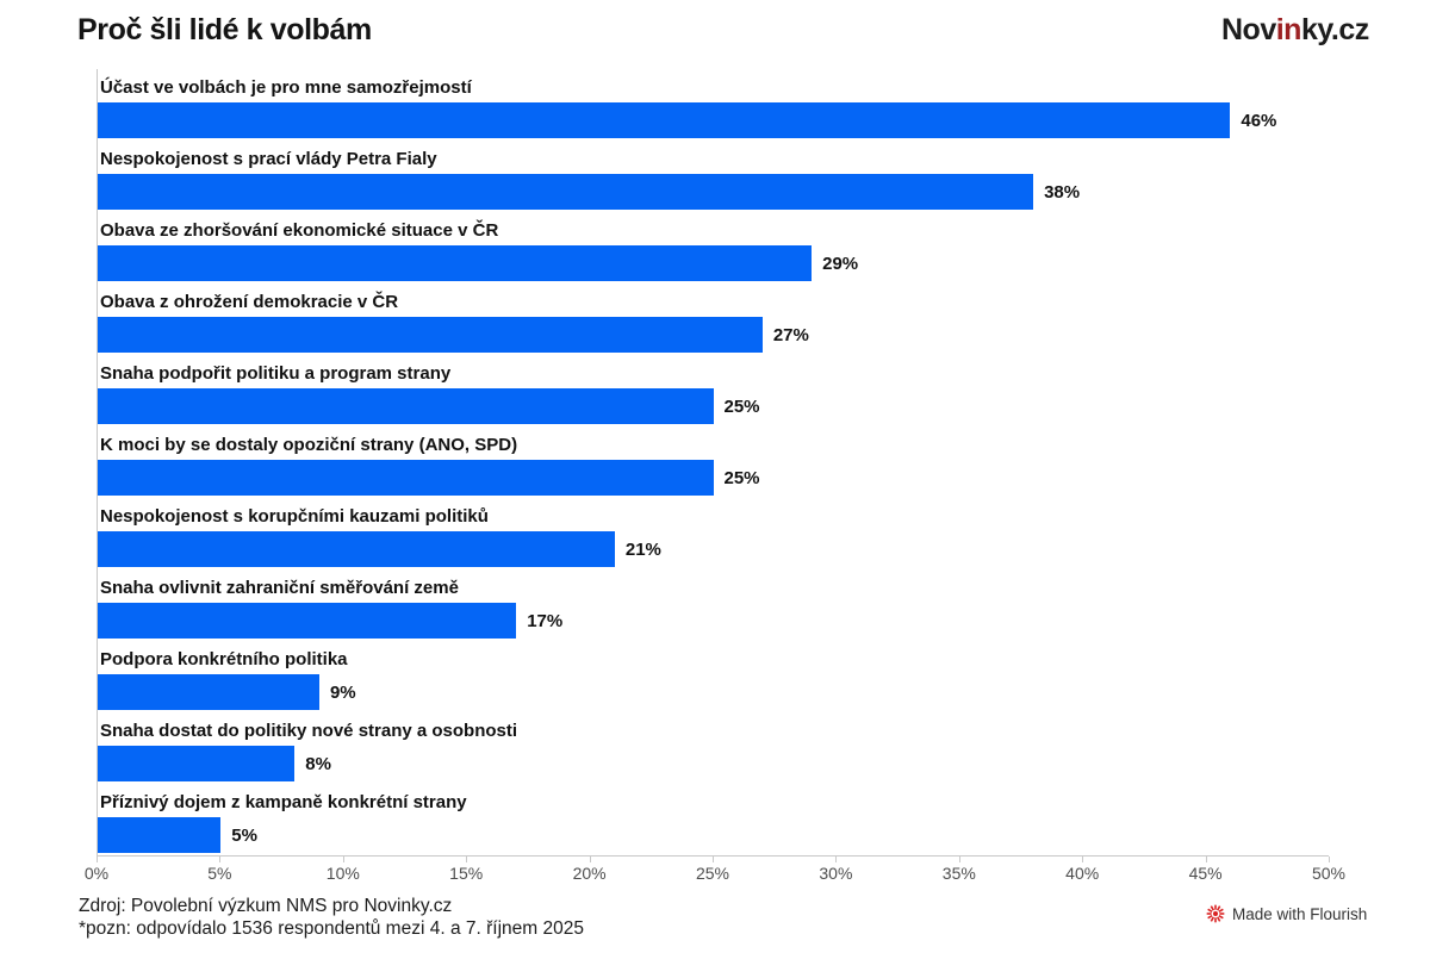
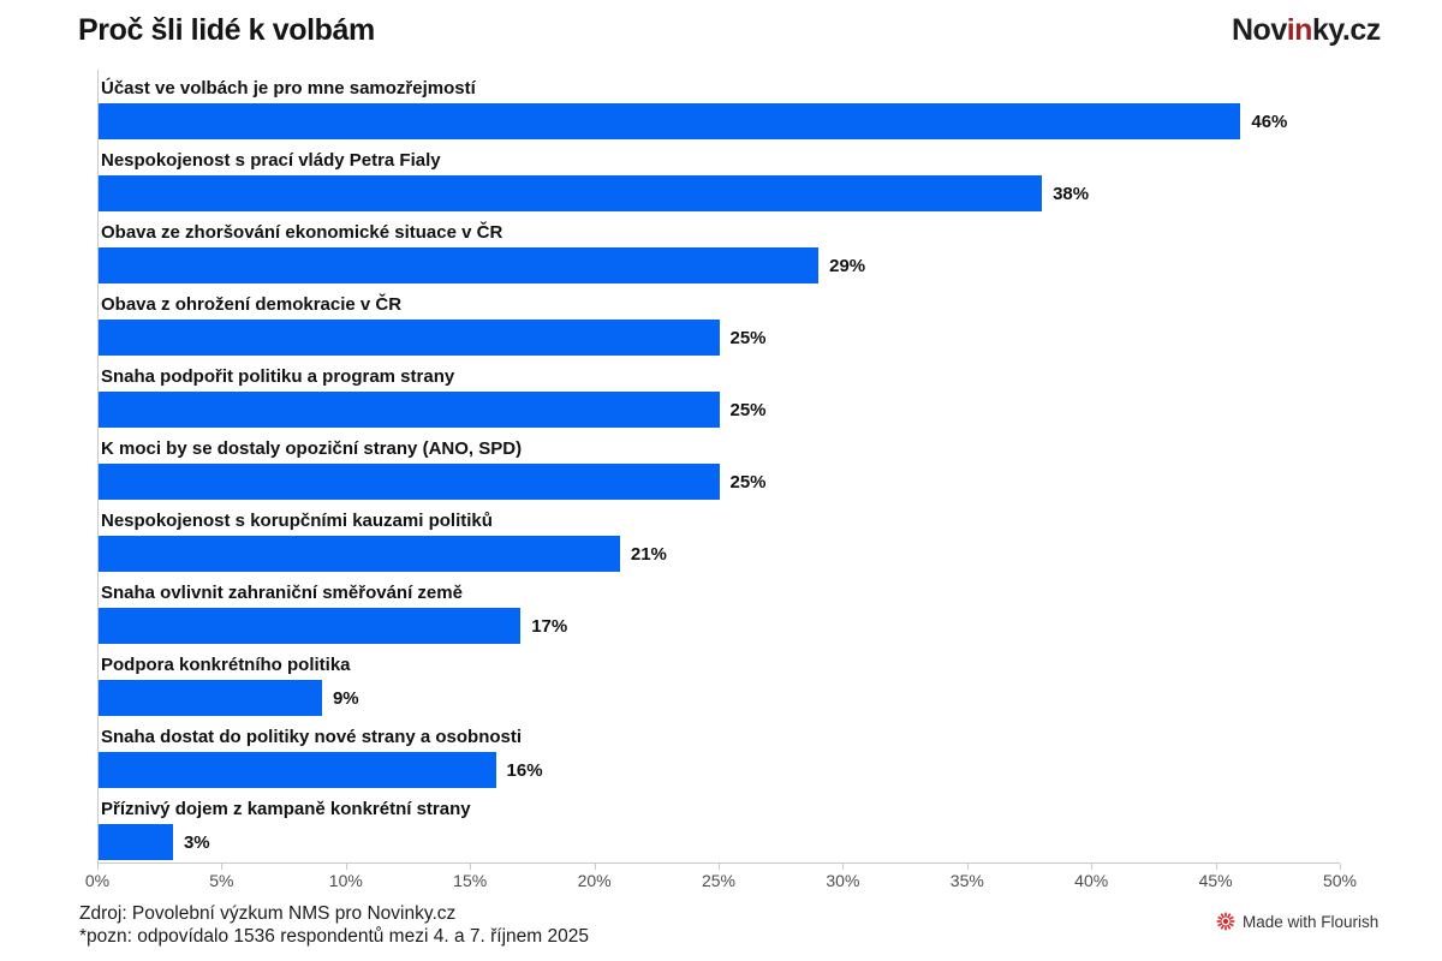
Obava z ohrožení demokracie v ČR: 27% -> 25%
Snaha dostat do politiky nové strany a osobnosti: 8% -> 16%
Příznivý dojem z kampaně konkrétní strany: 5% -> 3%
